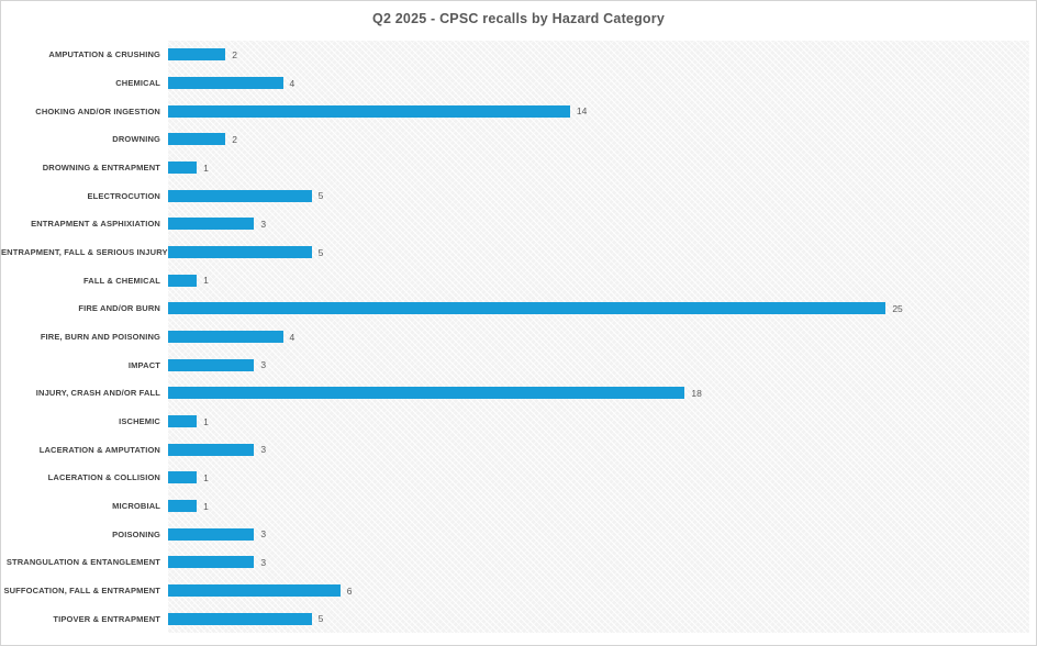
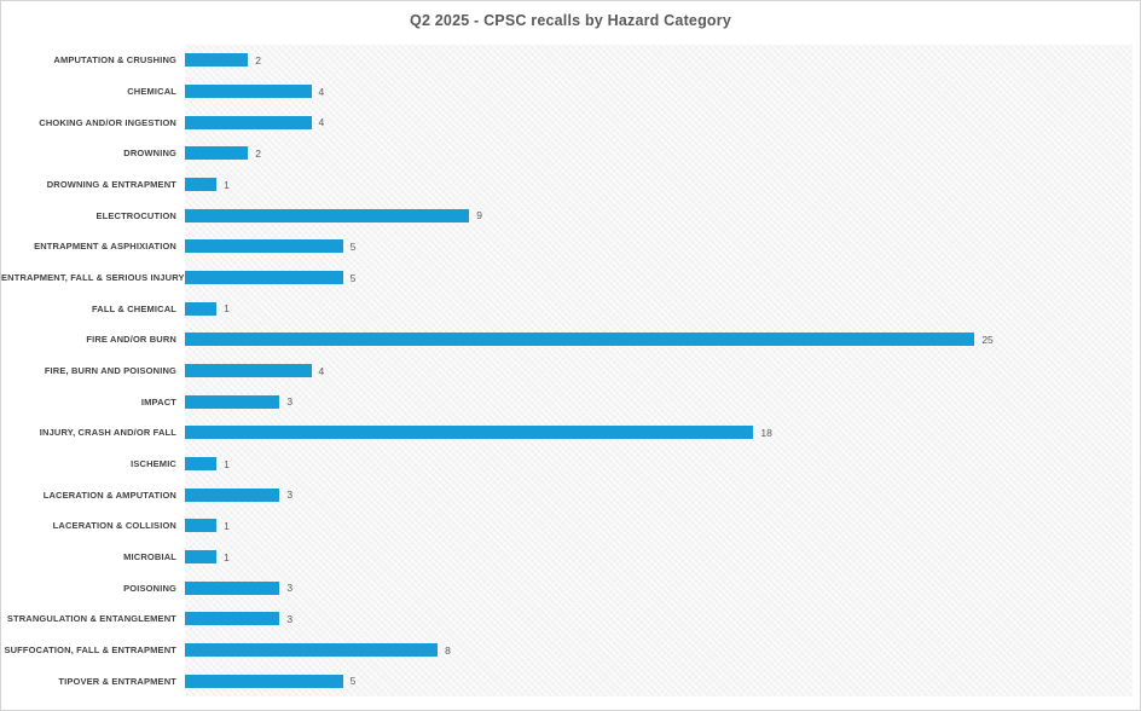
CHOKING AND/OR INGESTION: 14 -> 4
ELECTROCUTION: 5 -> 9
ENTRAPMENT & ASPHIXIATION: 3 -> 5
SUFFOCATION, FALL & ENTRAPMENT: 6 -> 8
